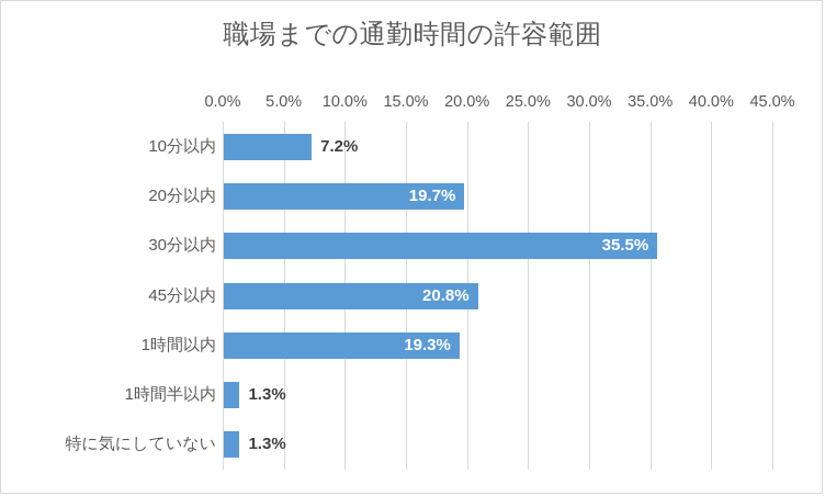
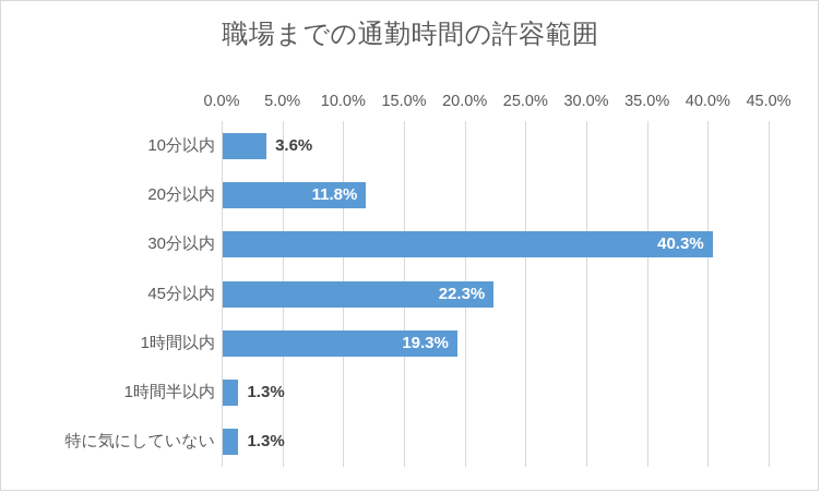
10分以内: 7.2% -> 3.6%
20分以内: 19.7% -> 11.8%
30分以内: 35.5% -> 40.3%
45分以内: 20.8% -> 22.3%
